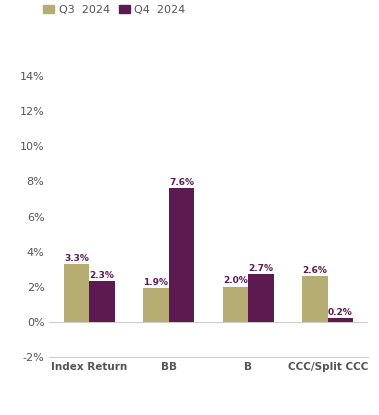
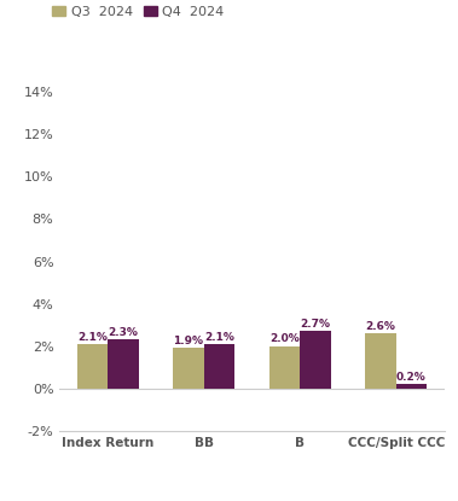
Q3 2024/Index Return: 3.3% -> 2.1%
Q4 2024/BB: 7.6% -> 2.1%
